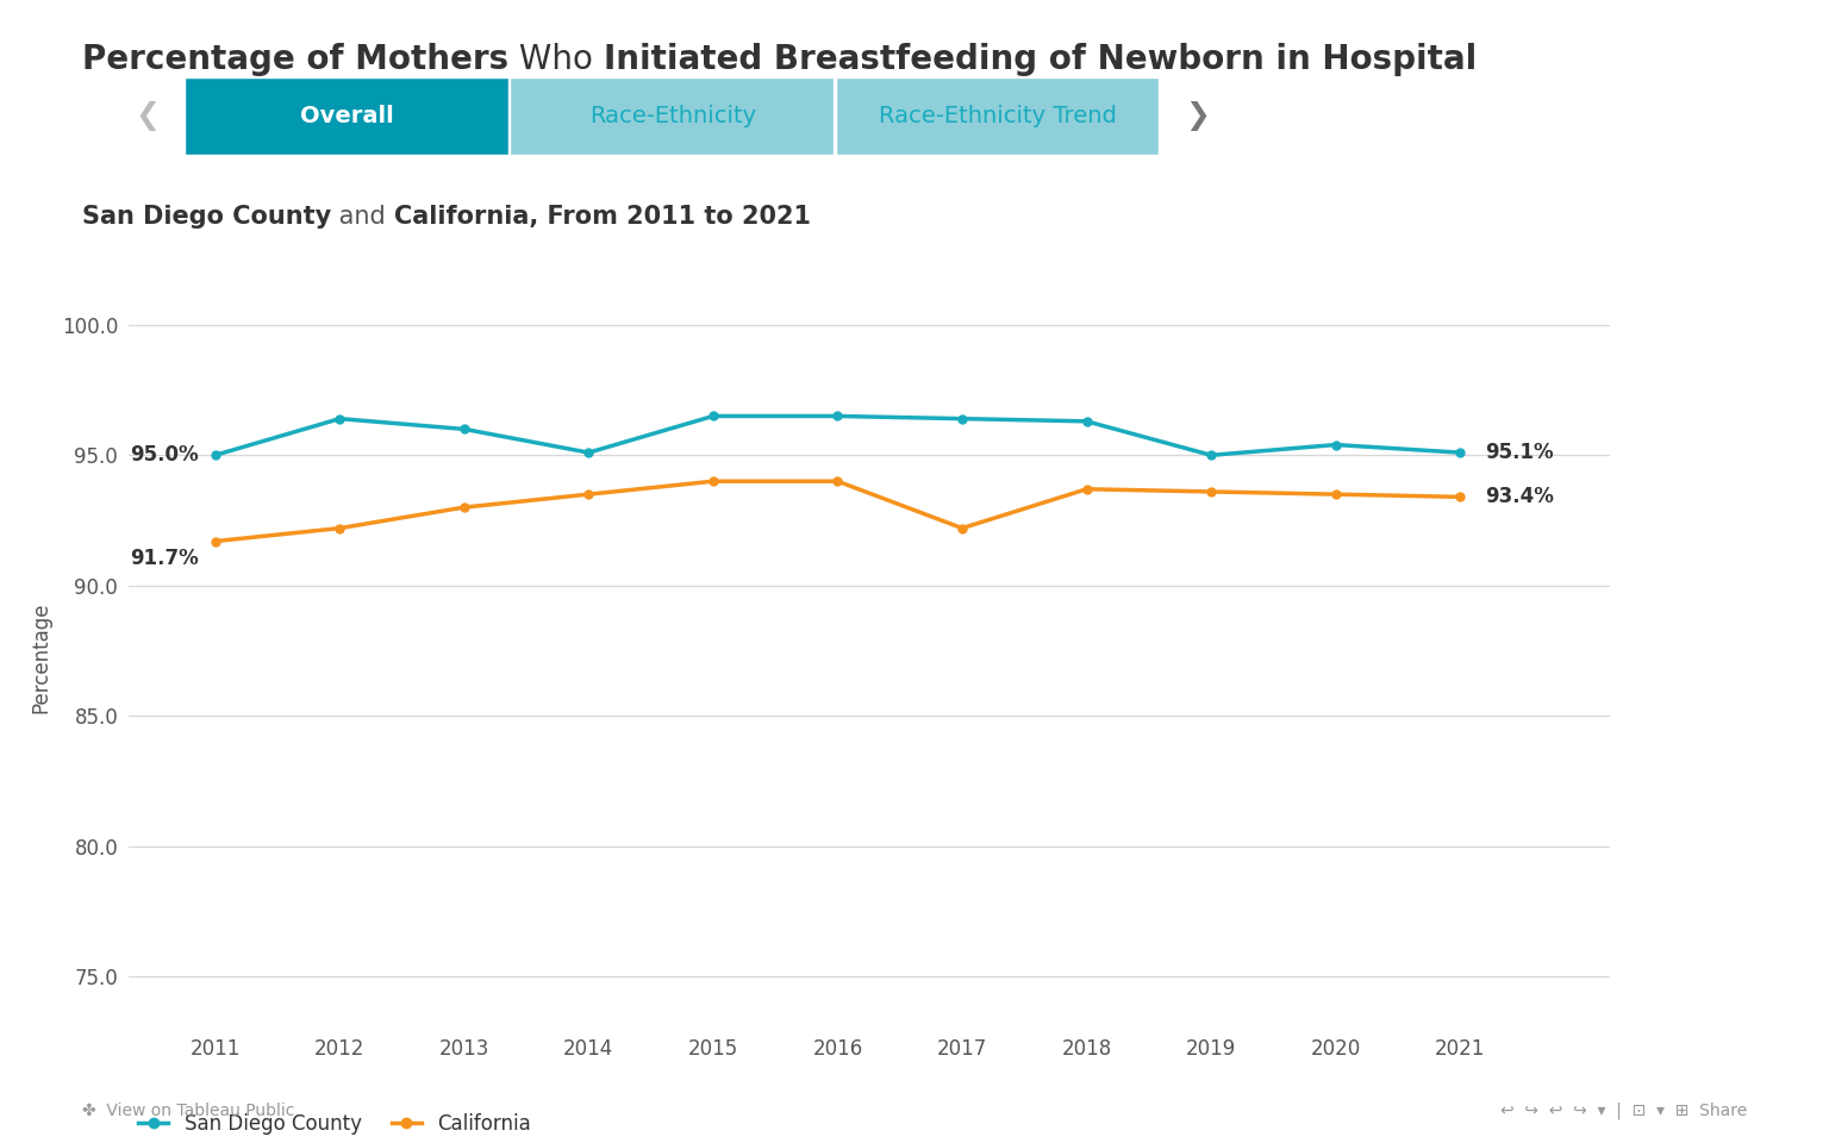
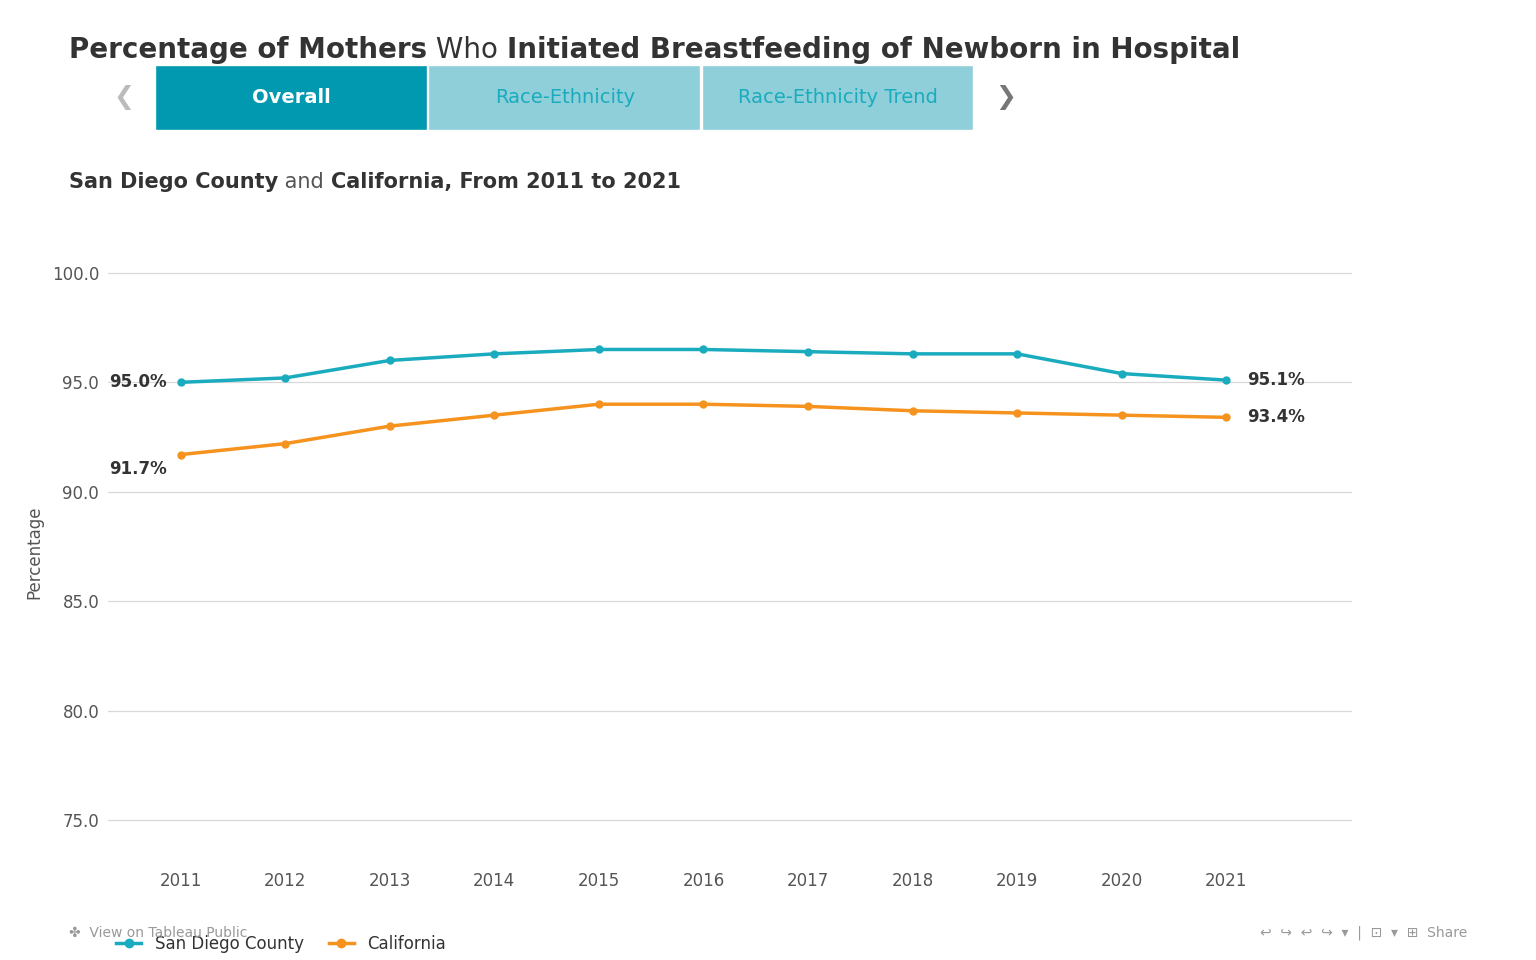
San Diego County/2012: 96.4 -> 95.2
San Diego County/2014: 95.1 -> 96.3
California/2017: 92.2 -> 93.9
San Diego County/2019: 95.0 -> 96.3
